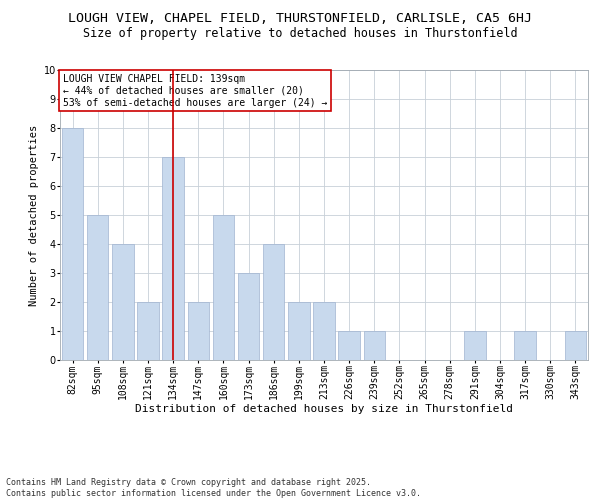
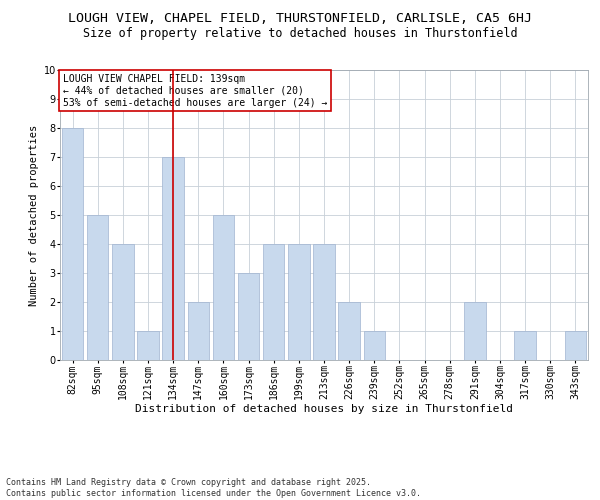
121sqm: 2 -> 1
199sqm: 2 -> 4
213sqm: 2 -> 4
226sqm: 1 -> 2
291sqm: 1 -> 2
